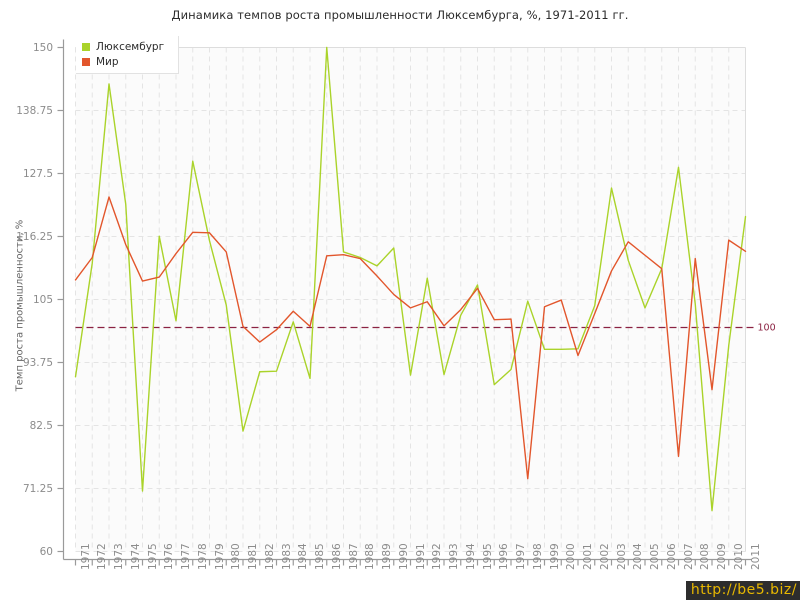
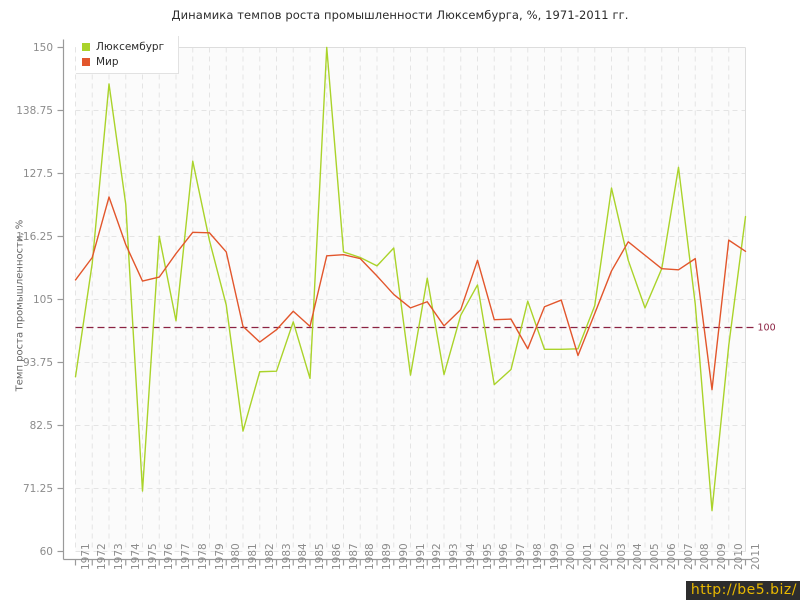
Мир/1995: 107 -> 112
Мир/1998: 73 -> 96
Мир/2007: 77 -> 110
